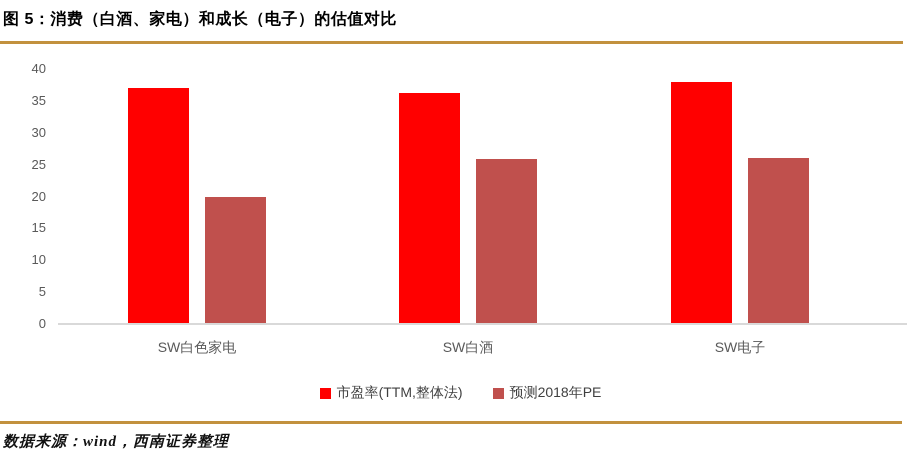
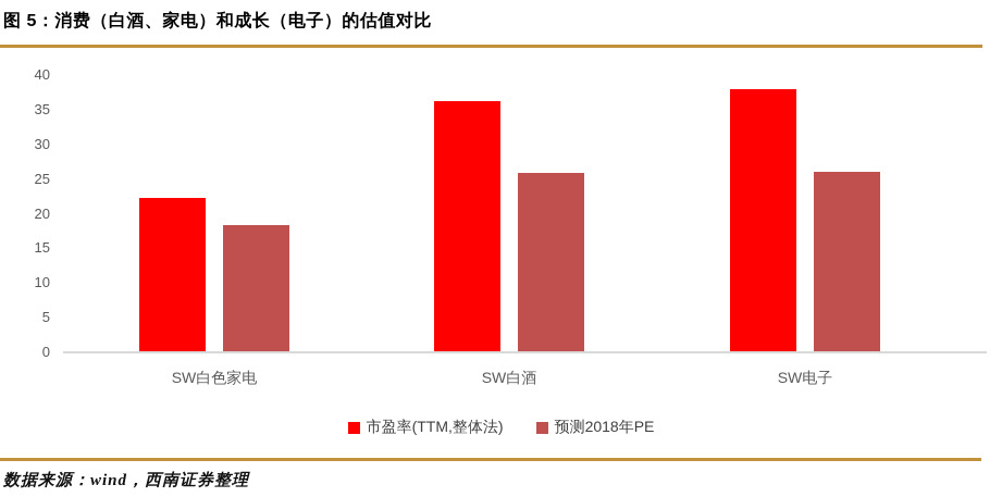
市盈率(TTM,整体法)/SW白色家电: 37 -> 22
预测2018年PE/SW白色家电: 20 -> 18
